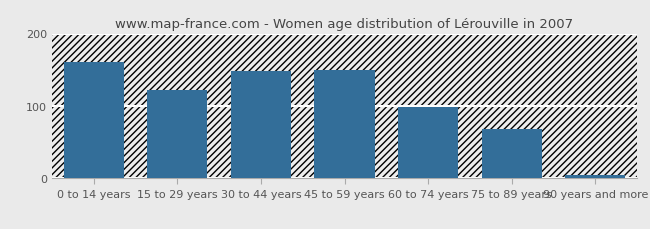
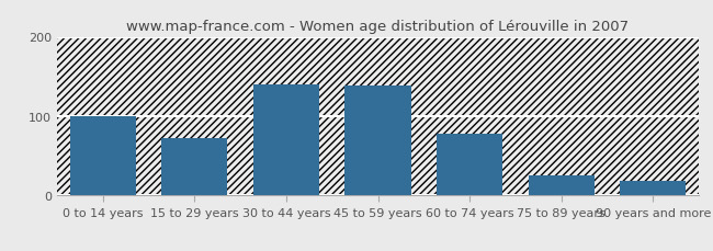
0 to 14 years: 160 -> 100
15 to 29 years: 122 -> 72
30 to 44 years: 148 -> 140
45 to 59 years: 150 -> 138
60 to 74 years: 98 -> 78
75 to 89 years: 68 -> 26
90 years and more: 5 -> 18
